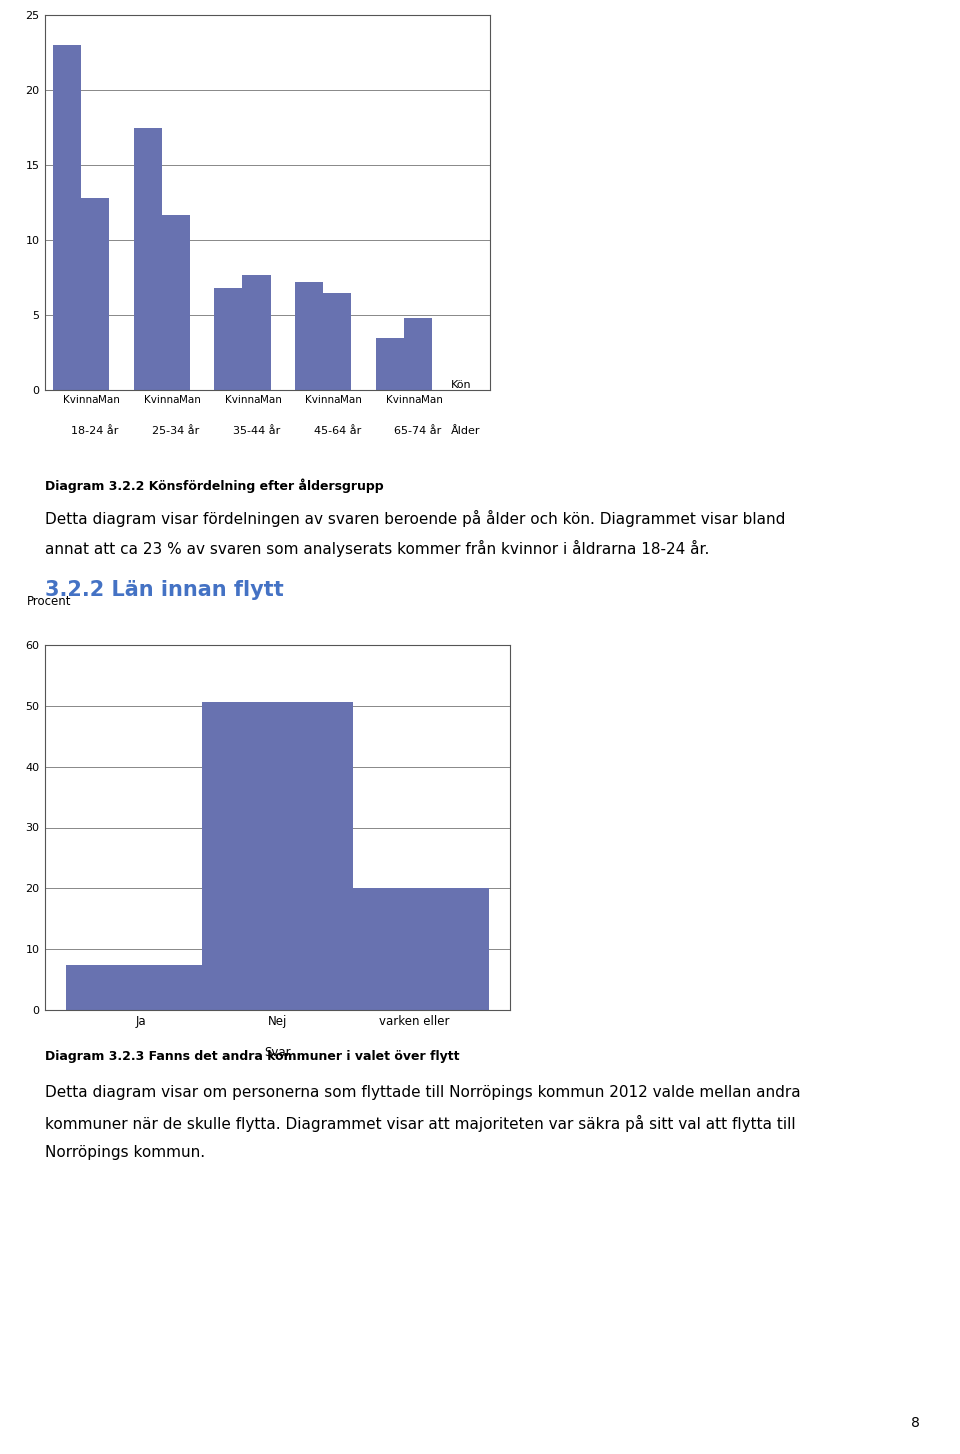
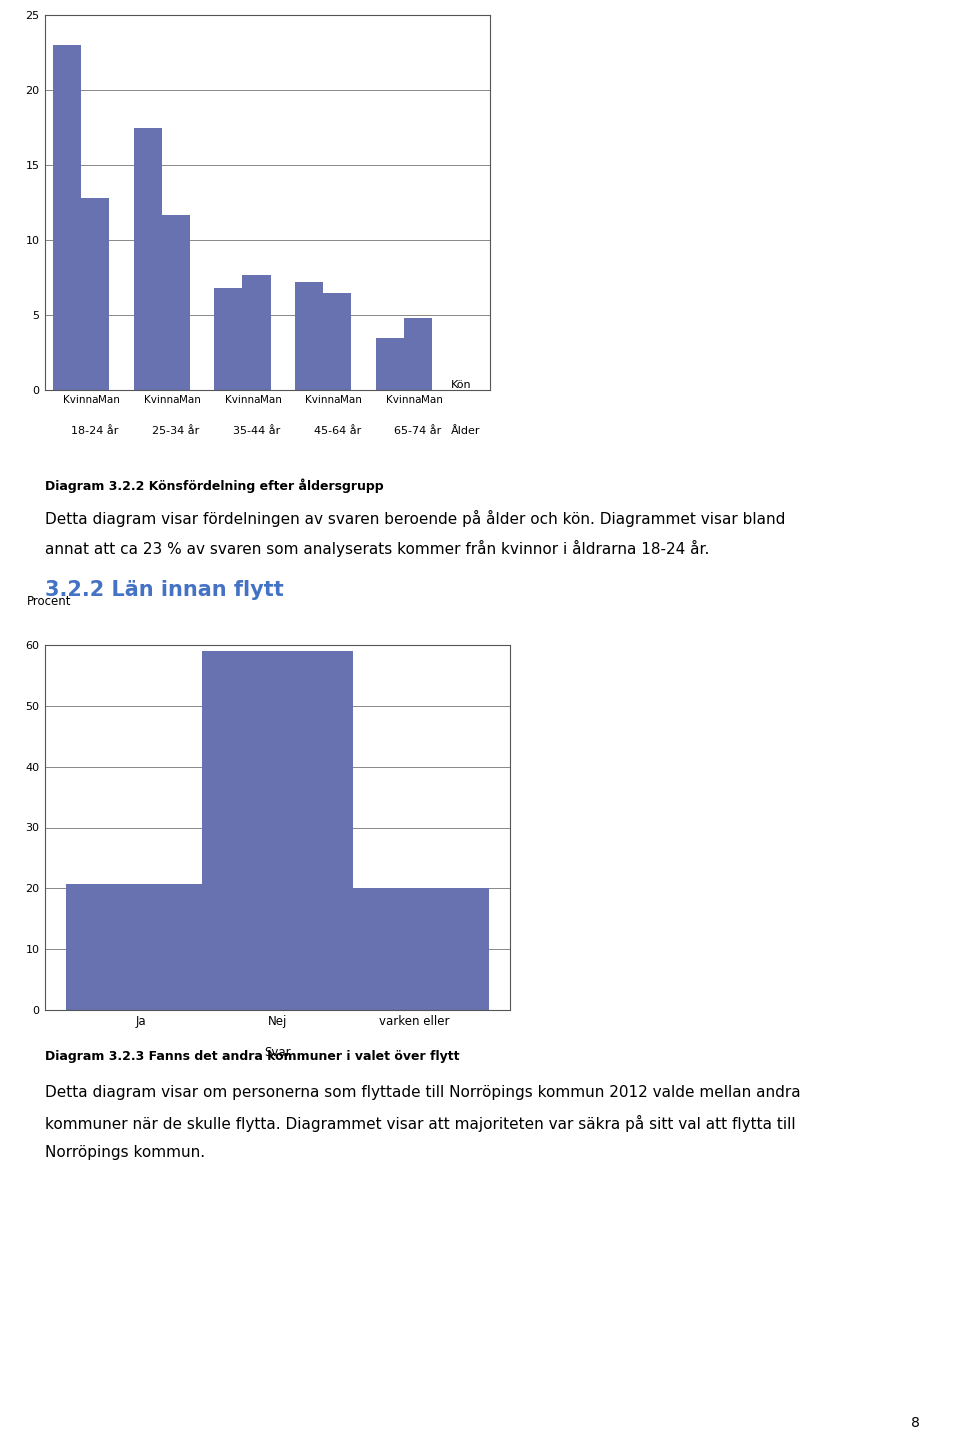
Ja: 7.4 -> 20.7
Nej: 50.6 -> 59.0
